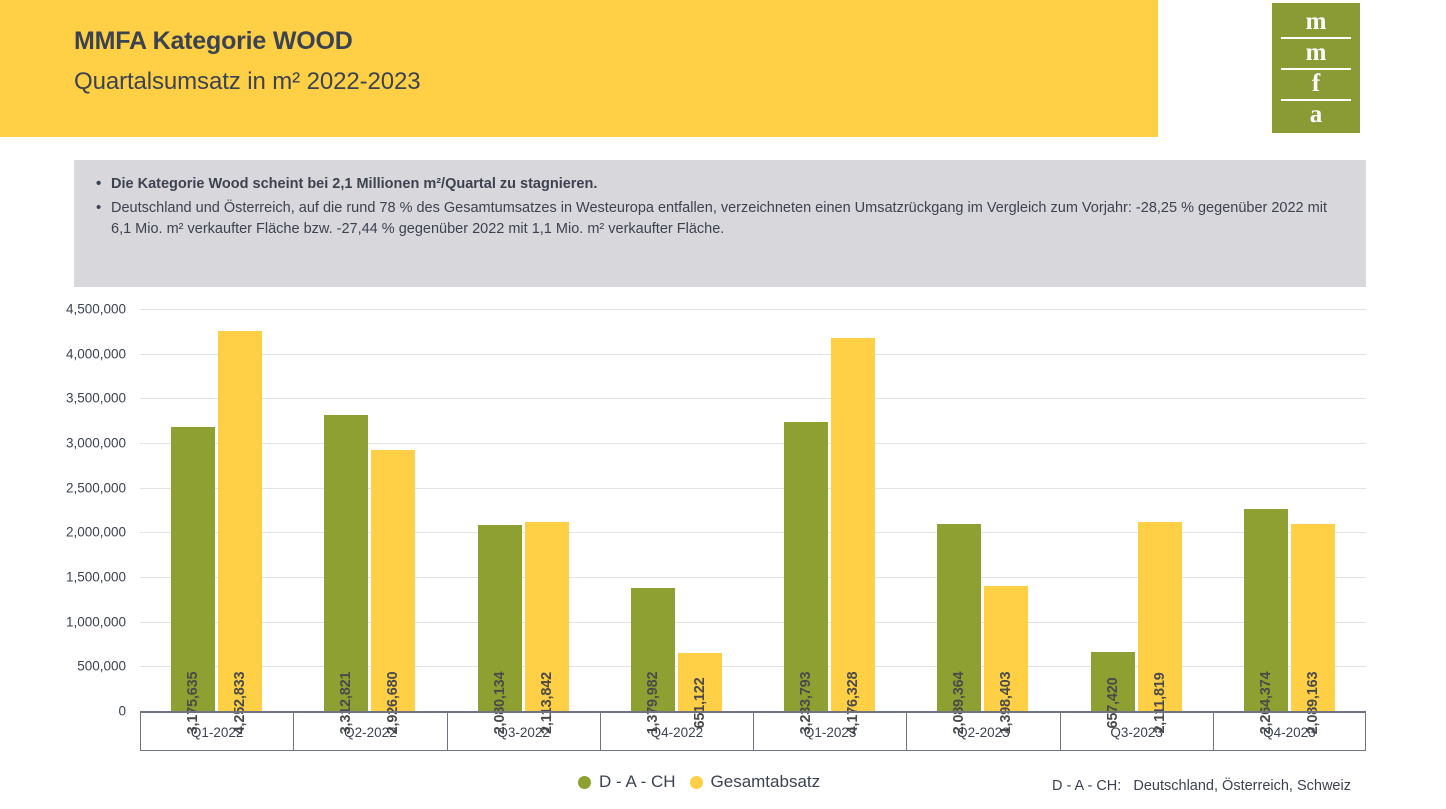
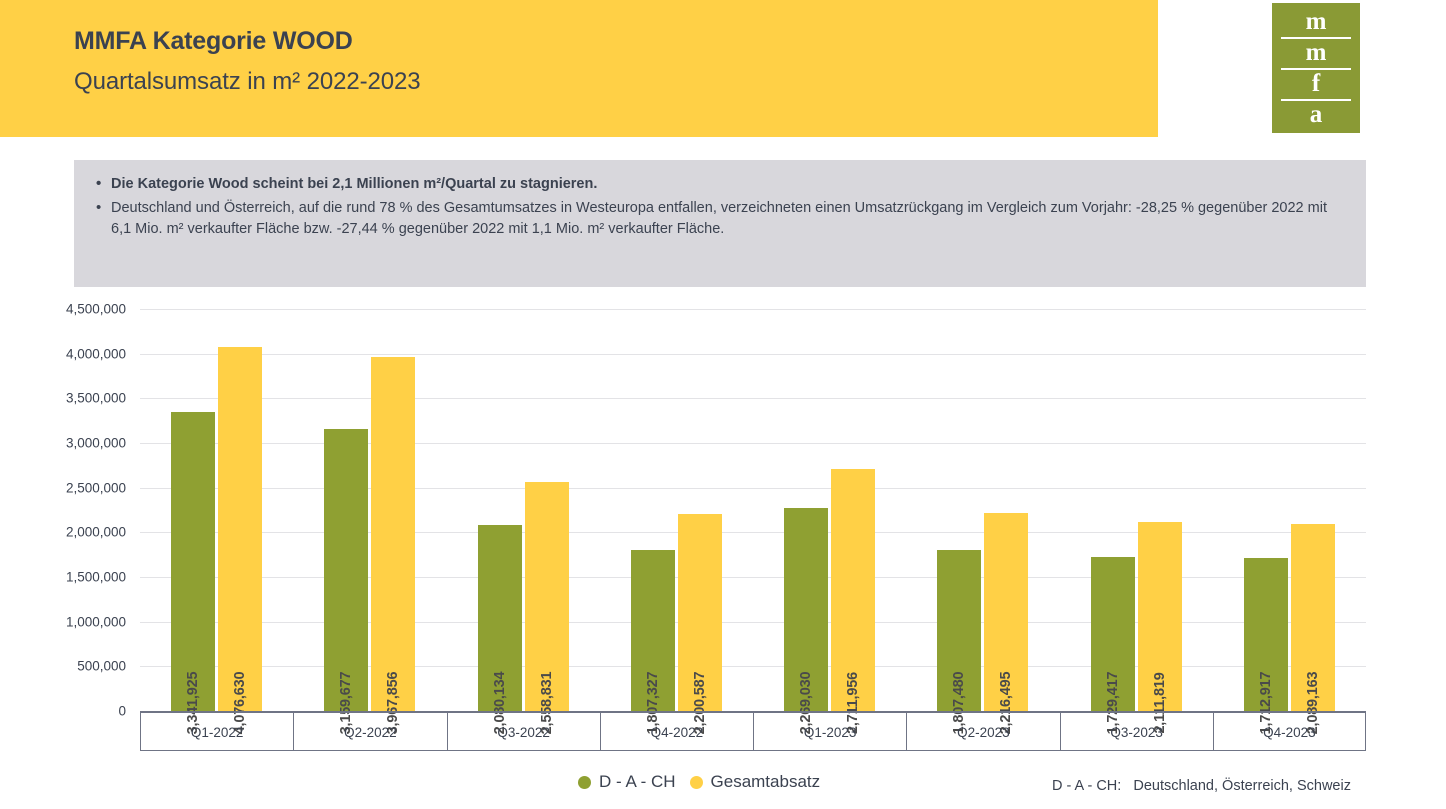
D - A - CH/Q1-2022: 3,175,635 -> 3,341,925
Gesamtabsatz/Q1-2022: 4,252,833 -> 4,076,630
D - A - CH/Q2-2022: 3,312,821 -> 3,159,677
Gesamtabsatz/Q2-2022: 2,926,680 -> 3,967,856
Gesamtabsatz/Q3-2022: 2,113,842 -> 2,558,831
D - A - CH/Q4-2022: 1,379,982 -> 1,807,327
Gesamtabsatz/Q4-2022: 651,122 -> 2,200,587
D - A - CH/Q1-2023: 3,233,793 -> 2,269,030
Gesamtabsatz/Q1-2023: 4,176,328 -> 2,711,956
D - A - CH/Q2-2023: 2,089,364 -> 1,807,480
Gesamtabsatz/Q2-2023: 1,398,403 -> 2,216,495
D - A - CH/Q3-2023: 657,420 -> 1,729,417
D - A - CH/Q4-2023: 2,264,374 -> 1,712,917
